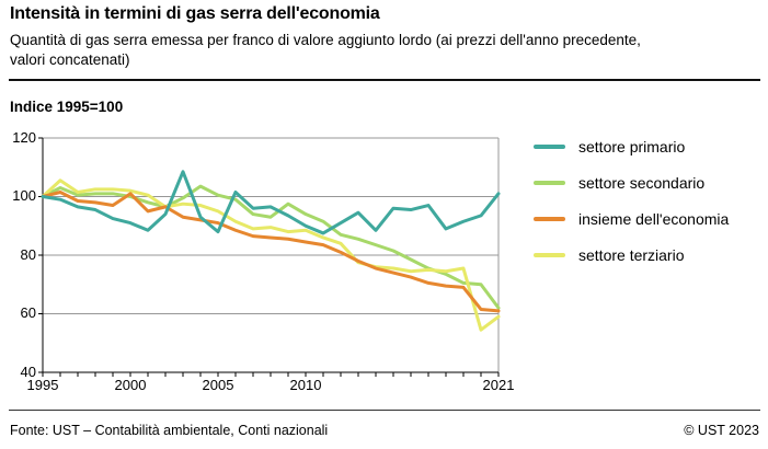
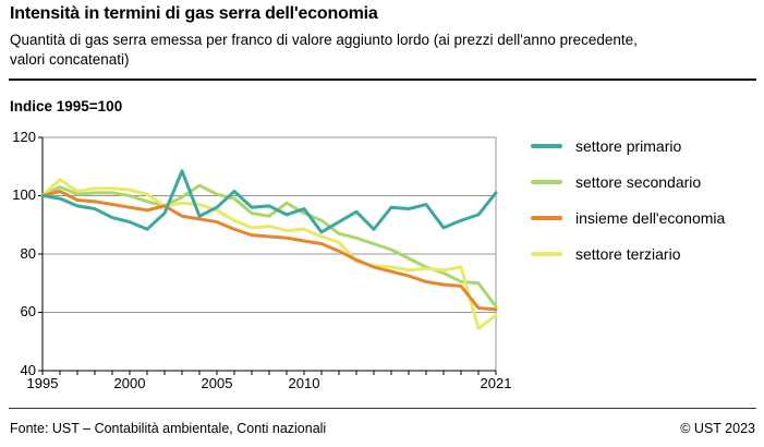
insieme dell'economia/2000: 101 -> 96
settore primario/2005: 88 -> 96
settore primario/2010: 90 -> 96
